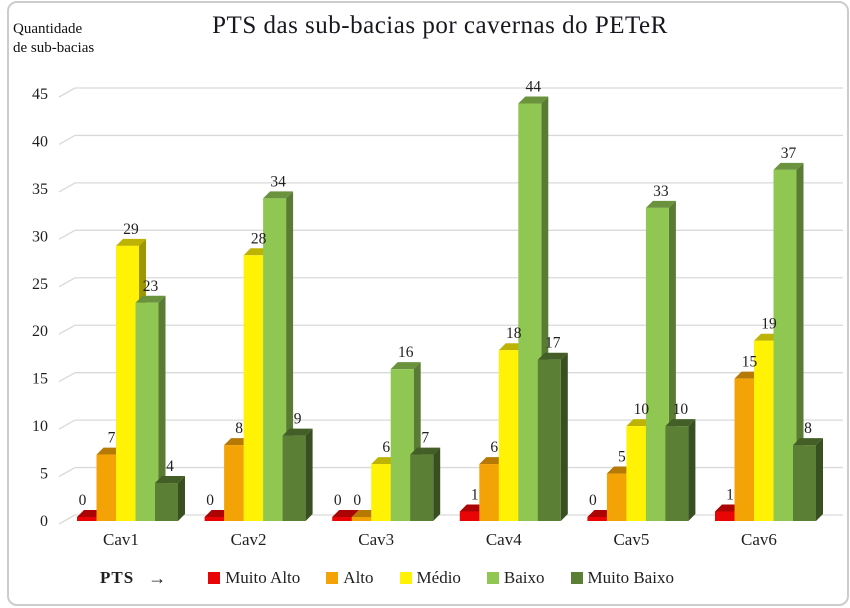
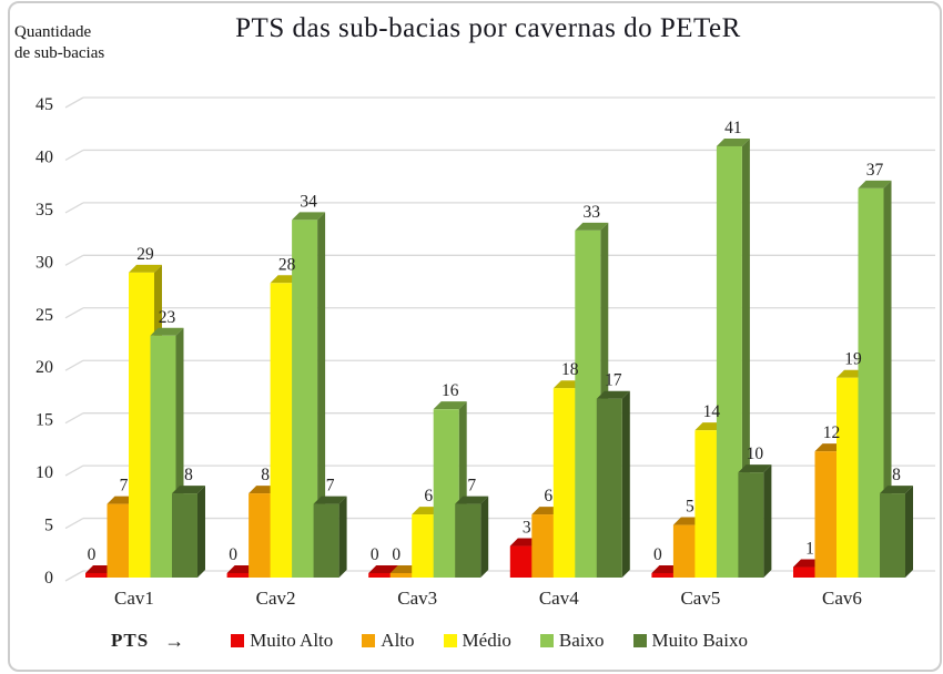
Muito Baixo/Cav1: 4 -> 8
Muito Baixo/Cav2: 9 -> 7
Muito Alto/Cav4: 1 -> 3
Baixo/Cav4: 44 -> 33
Médio/Cav5: 10 -> 14
Baixo/Cav5: 33 -> 41
Alto/Cav6: 15 -> 12
